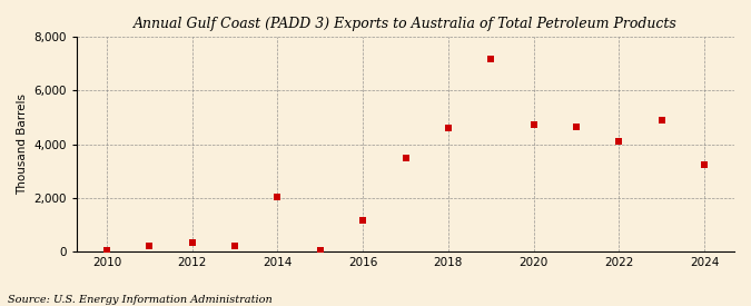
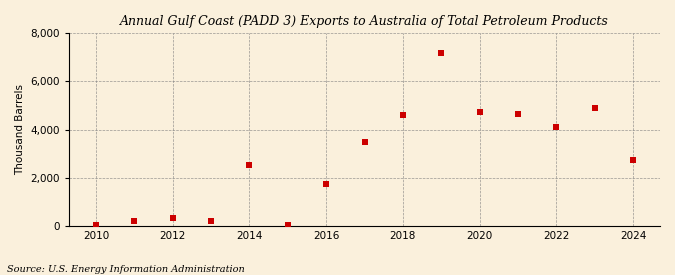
2014: 2,050 -> 2,550
2016: 1,150 -> 1,750
2024: 3,250 -> 2,750
